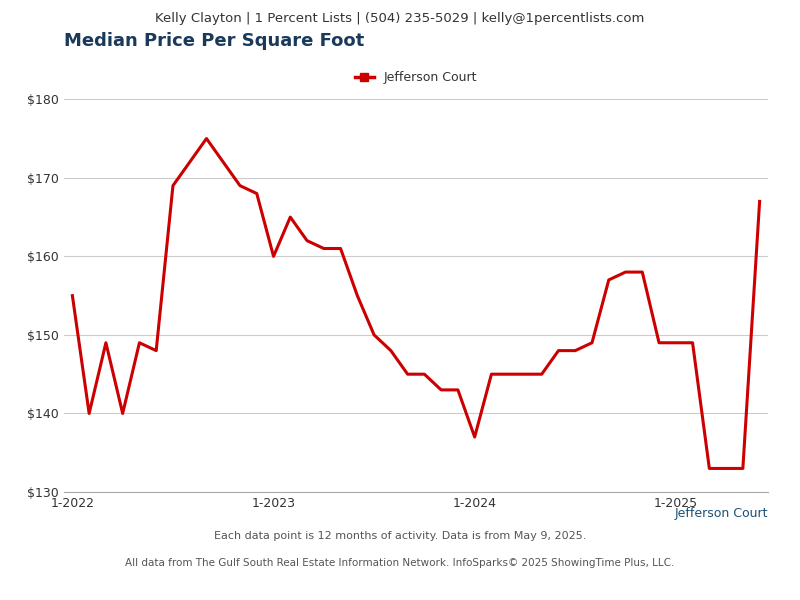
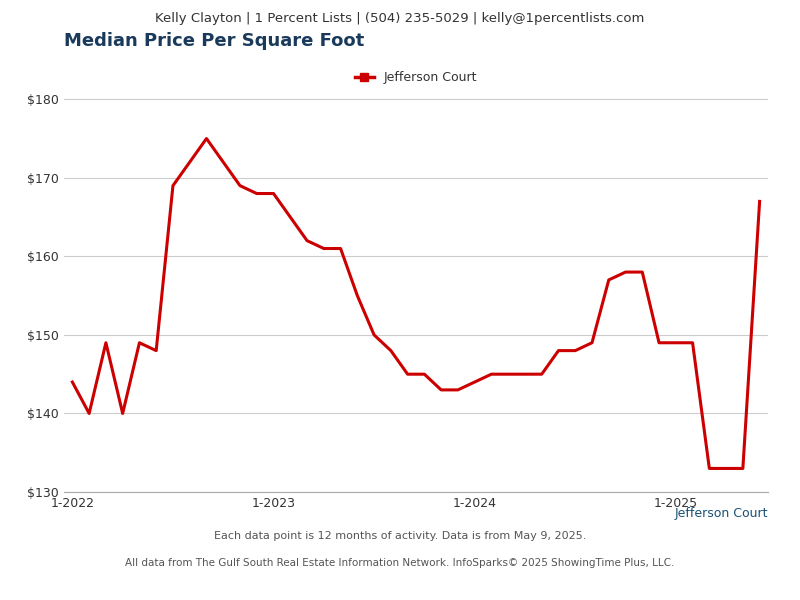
1-2022: $155 -> $144
1-2023: $160 -> $168
1-2024: $137 -> $144
